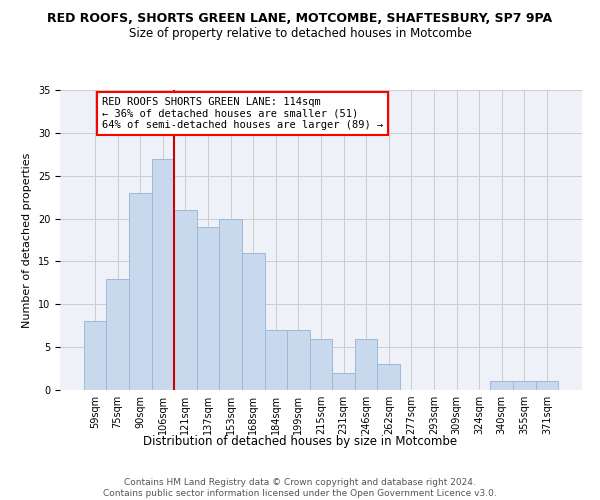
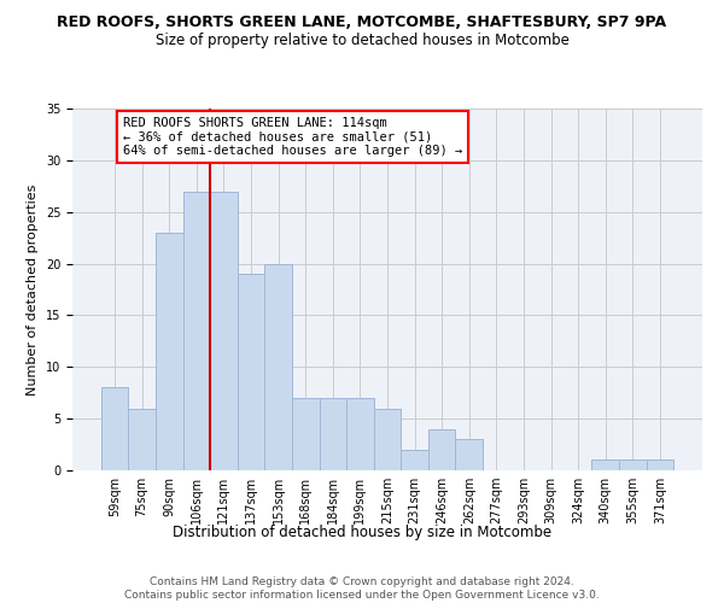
75sqm: 13 -> 6
121sqm: 21 -> 27
168sqm: 16 -> 7
246sqm: 6 -> 4
